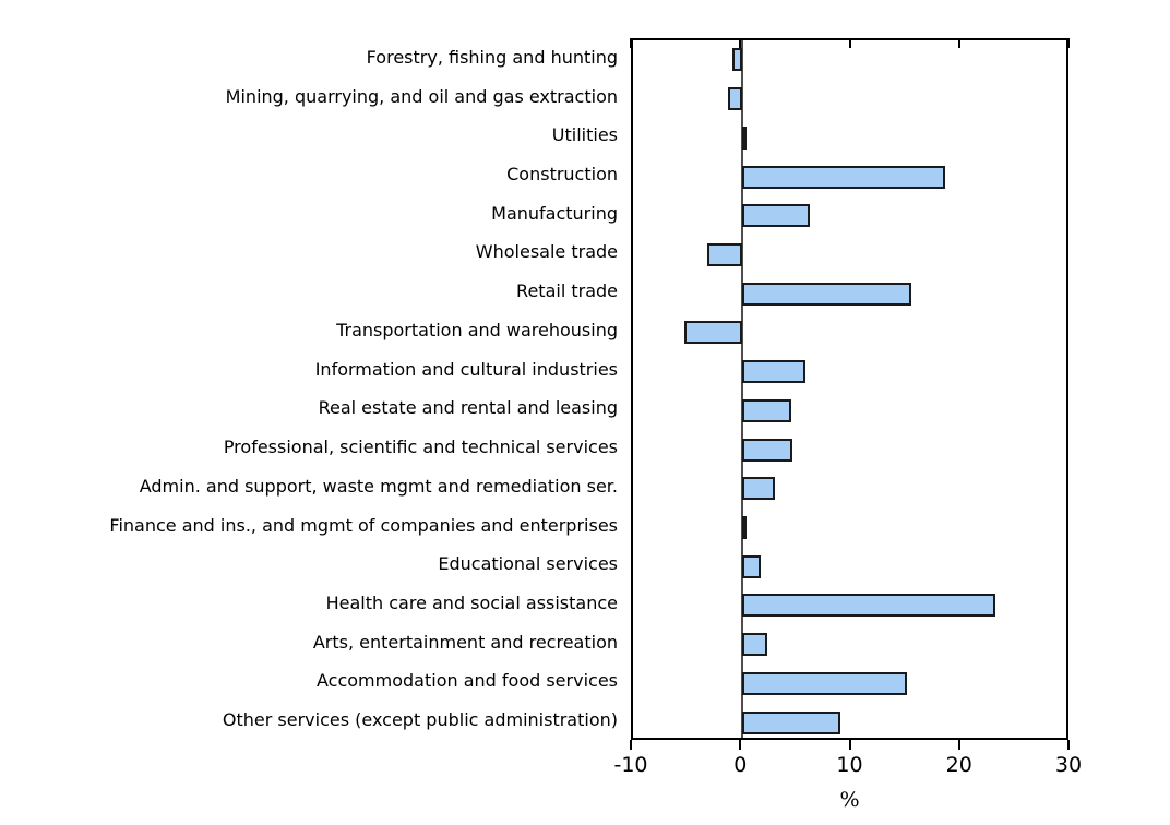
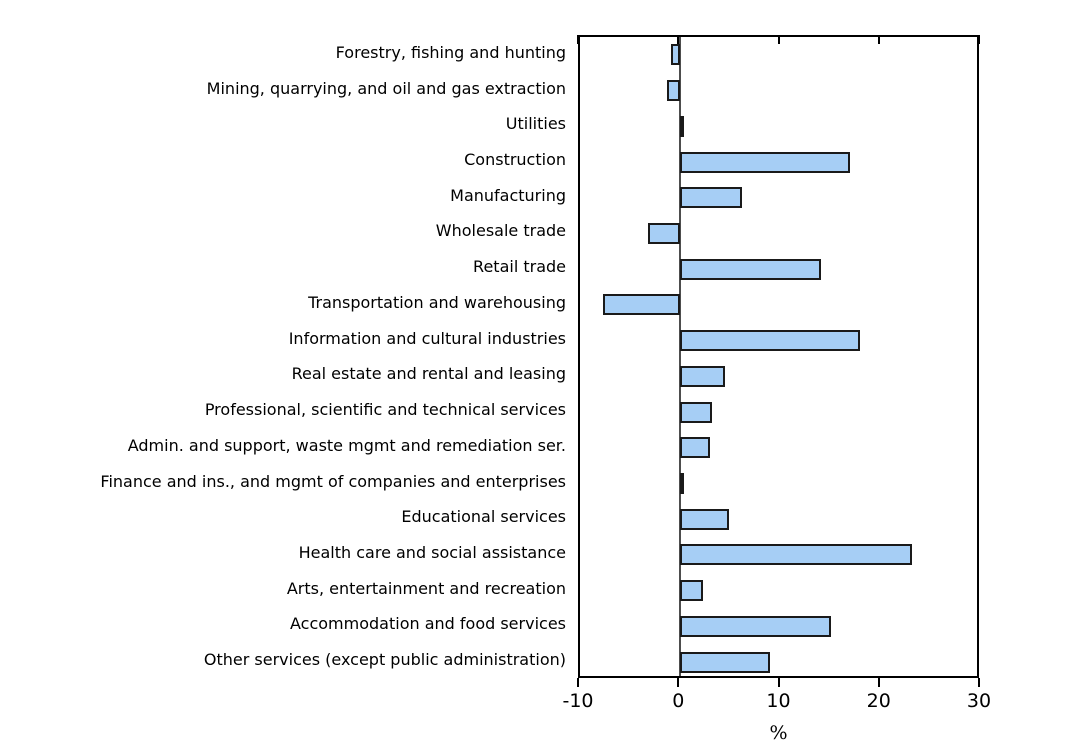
Construction: 18.5 -> 16.9
Retail trade: 15.4 -> 14.0
Transportation and warehousing: -5.3 -> -7.7
Information and cultural industries: 5.8 -> 17.9
Professional, scientific and technical services: 4.6 -> 3.2
Educational services: 1.7 -> 4.9
